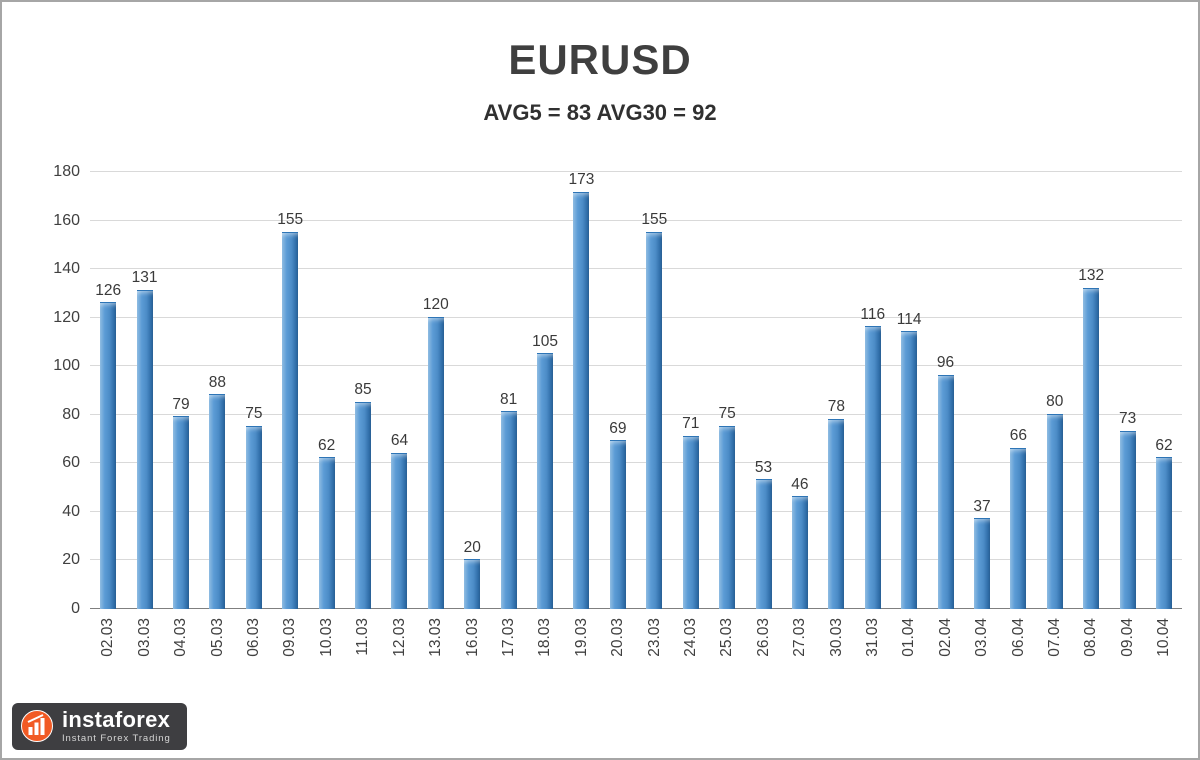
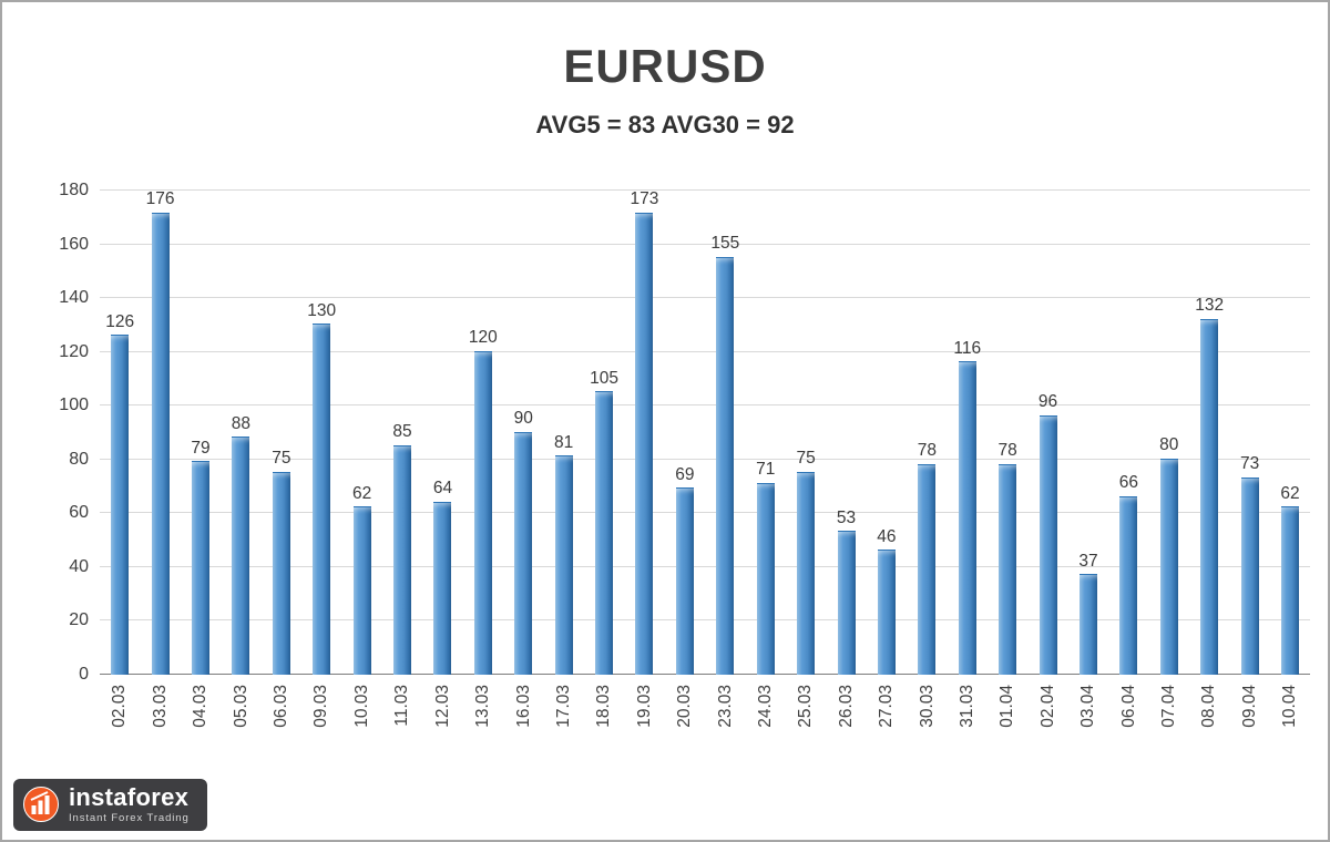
03.03: 131 -> 176
09.03: 155 -> 130
16.03: 20 -> 90
01.04: 114 -> 78
